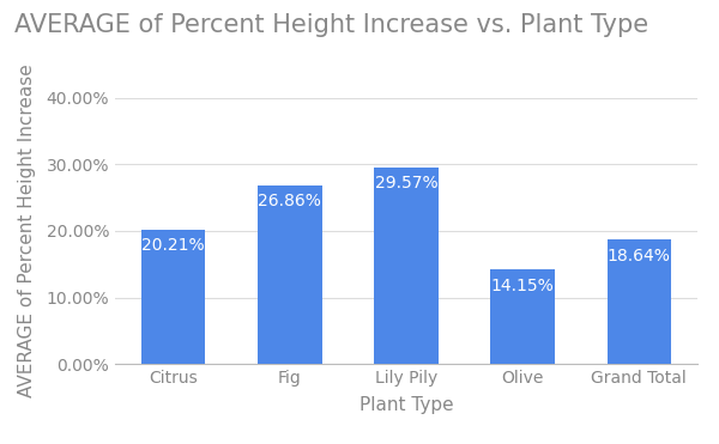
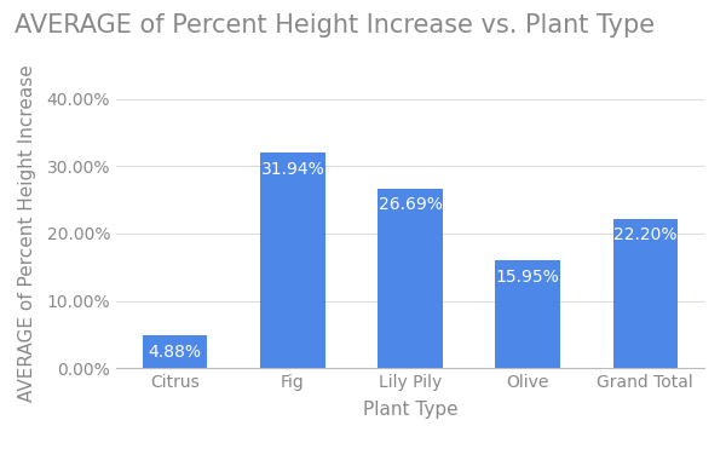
Citrus: 20.21% -> 4.88%
Fig: 26.86% -> 31.94%
Lily Pily: 29.57% -> 26.69%
Olive: 14.15% -> 15.95%
Grand Total: 18.64% -> 22.20%
